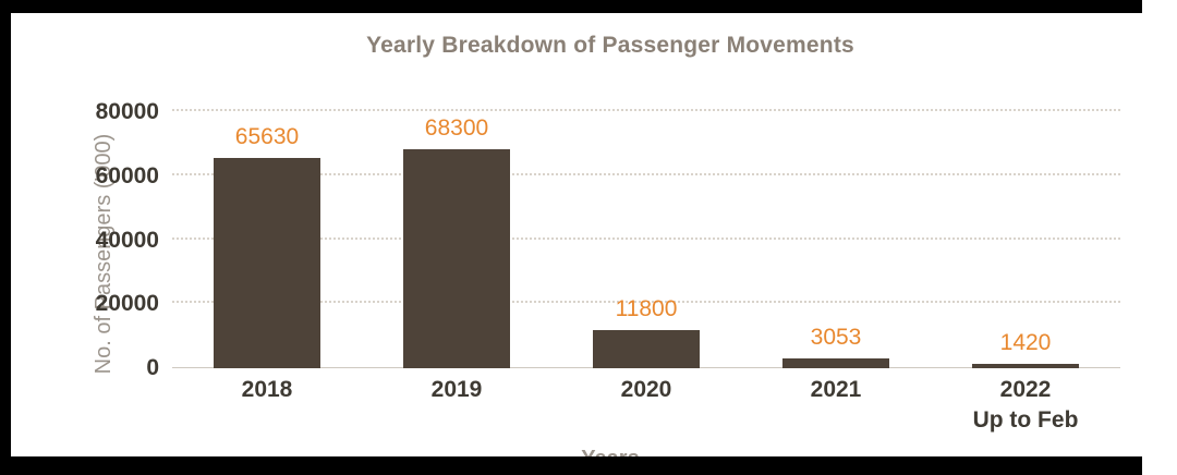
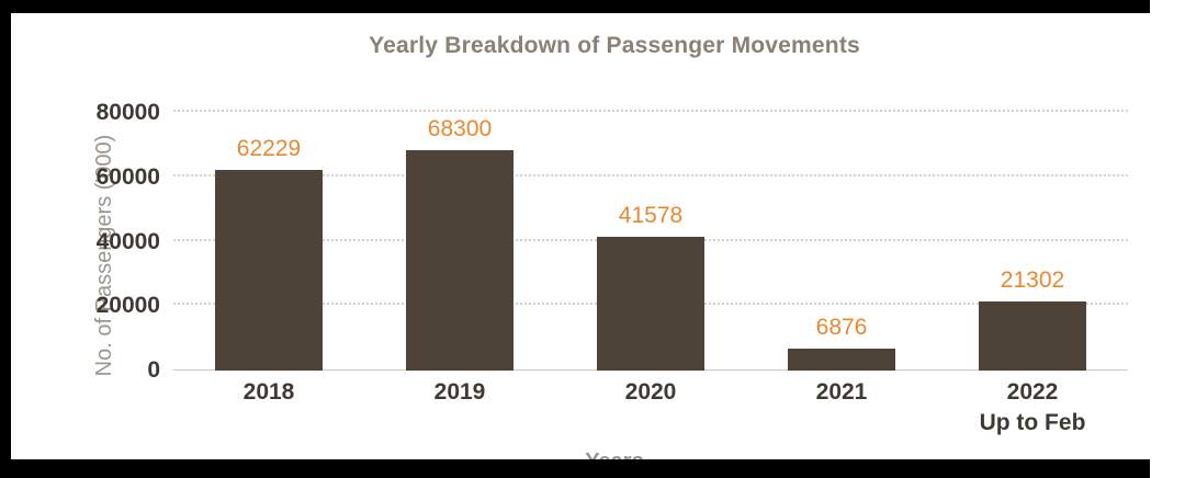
2018: 65630 -> 62229
2020: 11800 -> 41578
2021: 3053 -> 6876
2022: 1420 -> 21302
